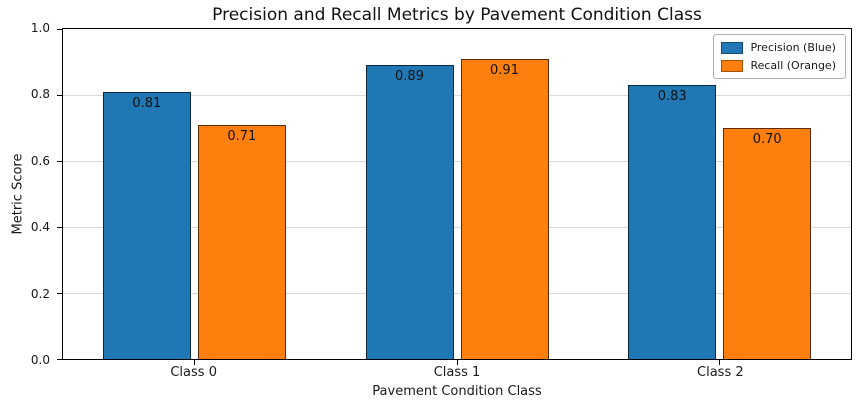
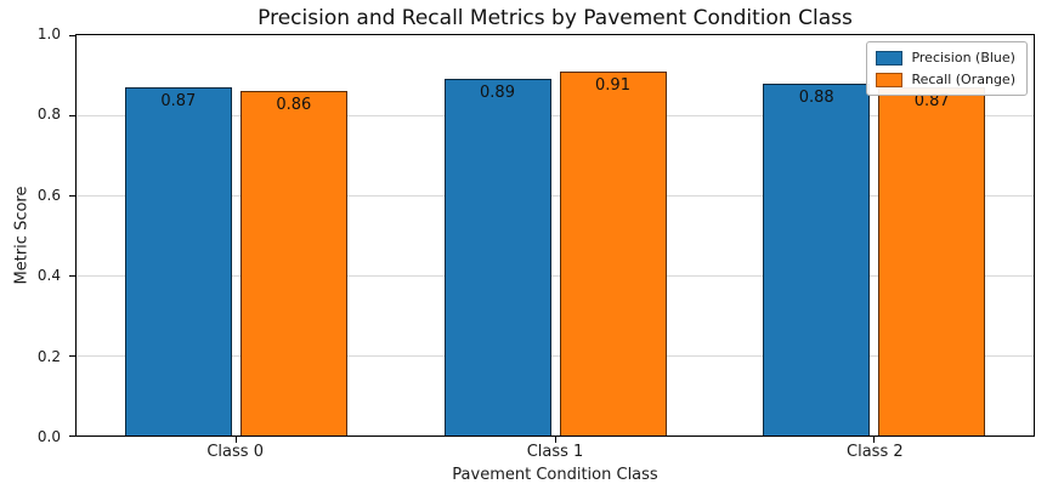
Precision (Blue)/Class 0: 0.81 -> 0.87
Recall (Orange)/Class 0: 0.71 -> 0.86
Precision (Blue)/Class 2: 0.83 -> 0.88
Recall (Orange)/Class 2: 0.70 -> 0.87
